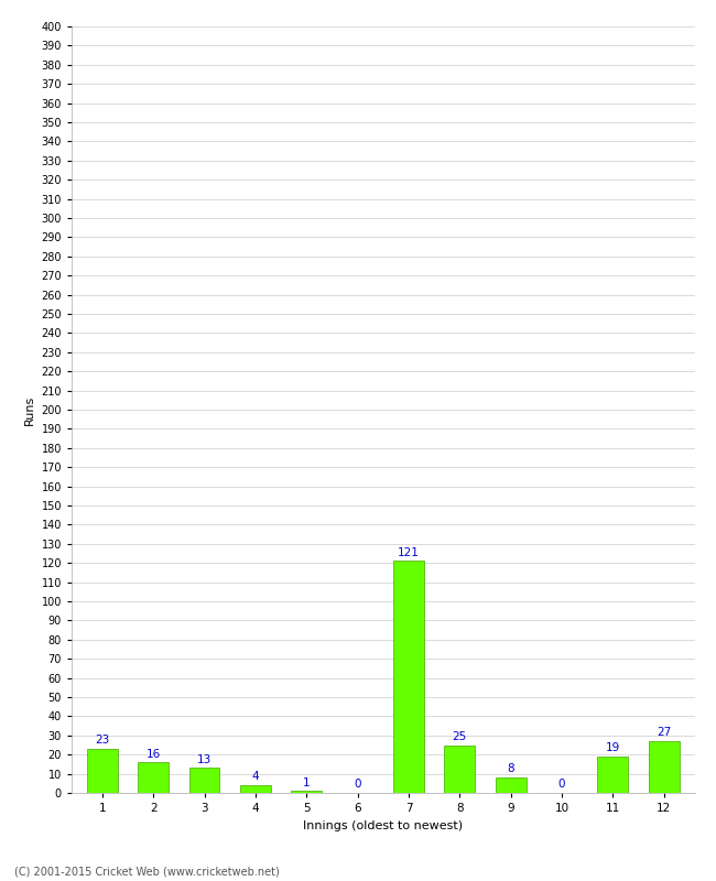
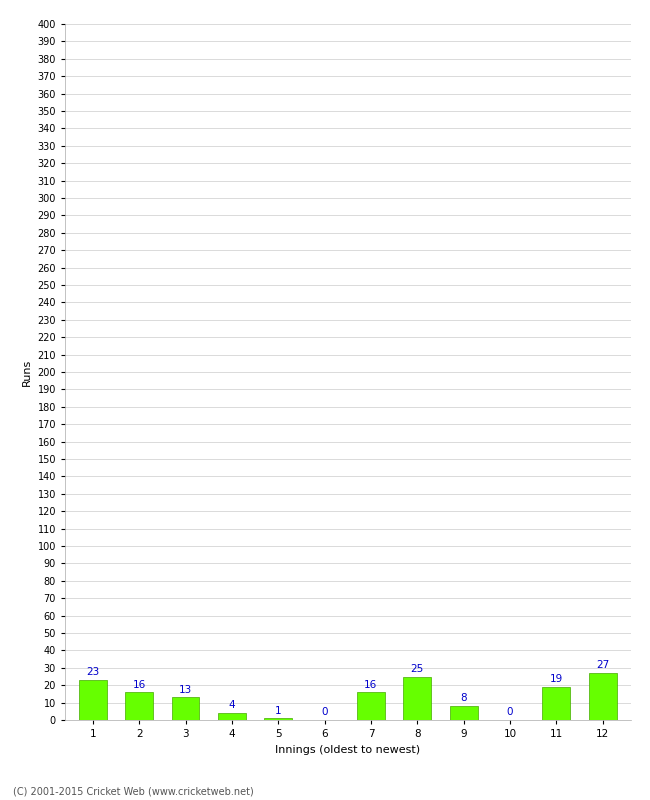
7: 121 -> 16
